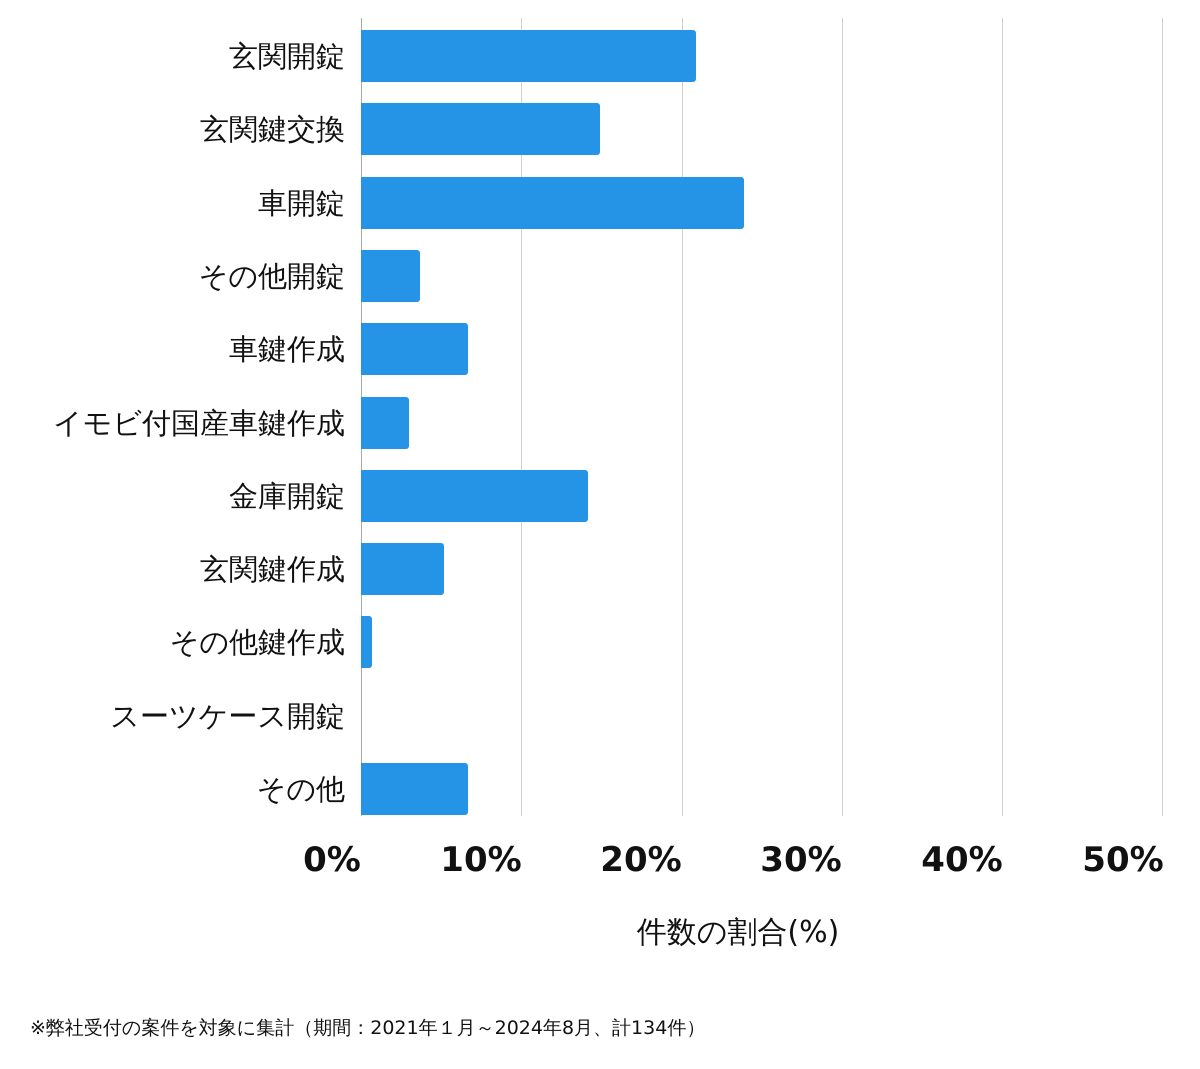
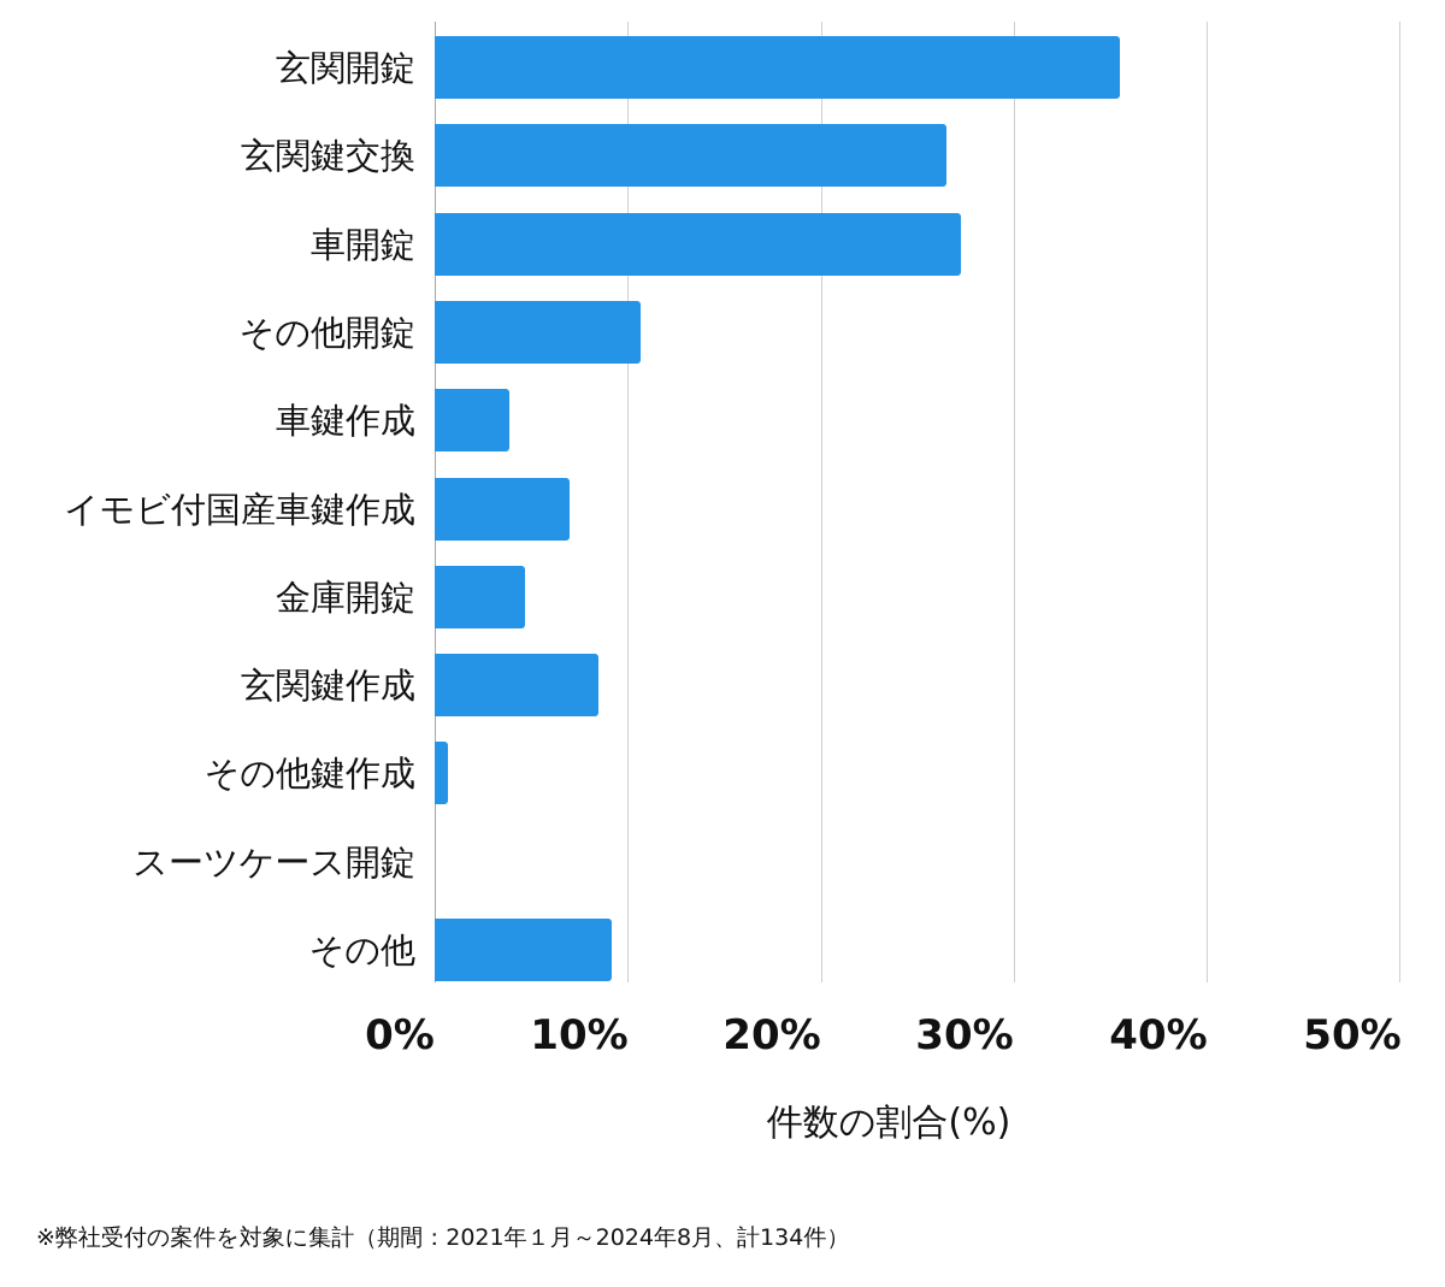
玄関開錠: 20.9% -> 35.5%
玄関鍵交換: 14.9% -> 26.5%
車開錠: 23.9% -> 27.3%
その他開錠: 3.7% -> 10.7%
車鍵作成: 6.7% -> 3.9%
イモビ付国産車鍵作成: 3.0% -> 7.0%
金庫開錠: 14.2% -> 4.7%
玄関鍵作成: 5.2% -> 8.5%
その他: 6.7% -> 9.2%
